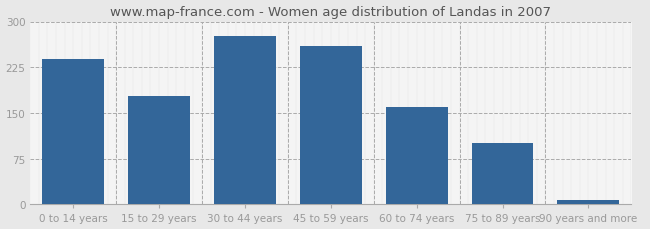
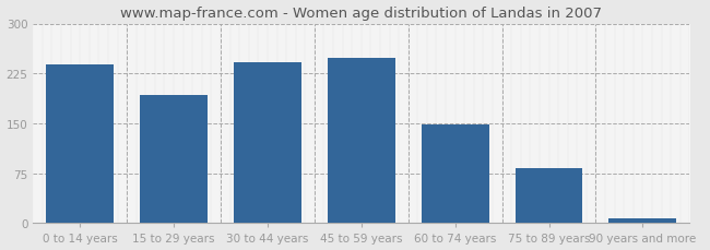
15 to 29 years: 178 -> 192
30 to 44 years: 276 -> 241
45 to 59 years: 260 -> 248
60 to 74 years: 160 -> 148
75 to 89 years: 100 -> 83
